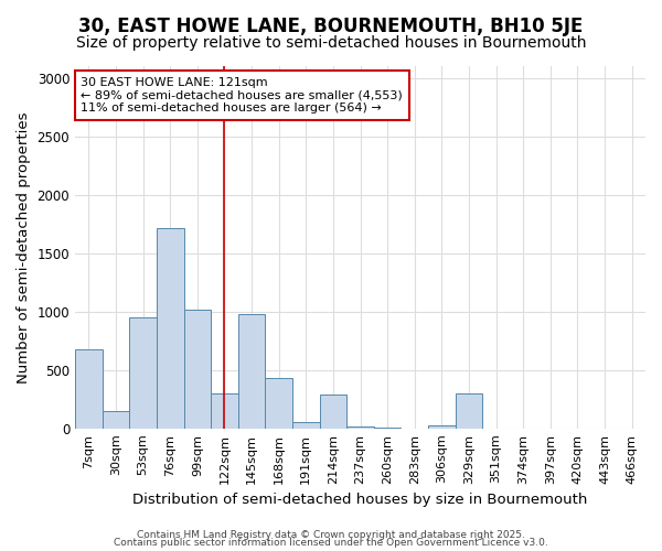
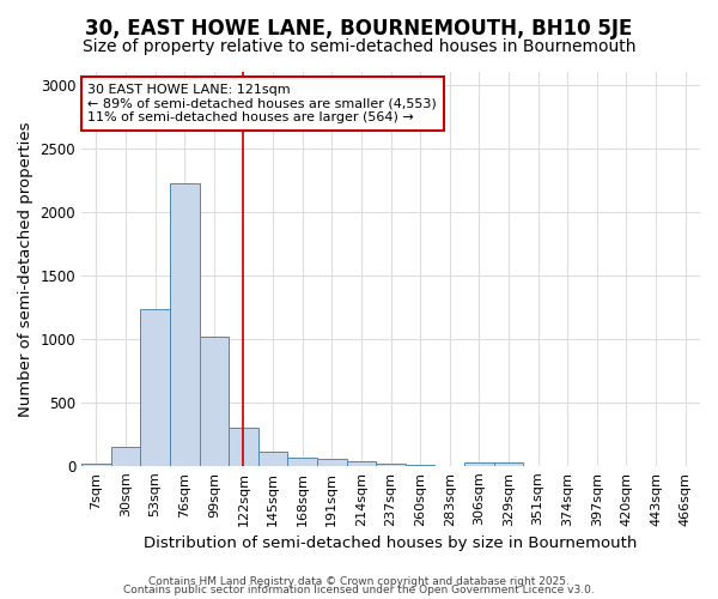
7sqm: 680 -> 20
53sqm: 950 -> 1230
76sqm: 1710 -> 2220
145sqm: 980 -> 110
168sqm: 430 -> 60
214sqm: 290 -> 40
329sqm: 300 -> 20
